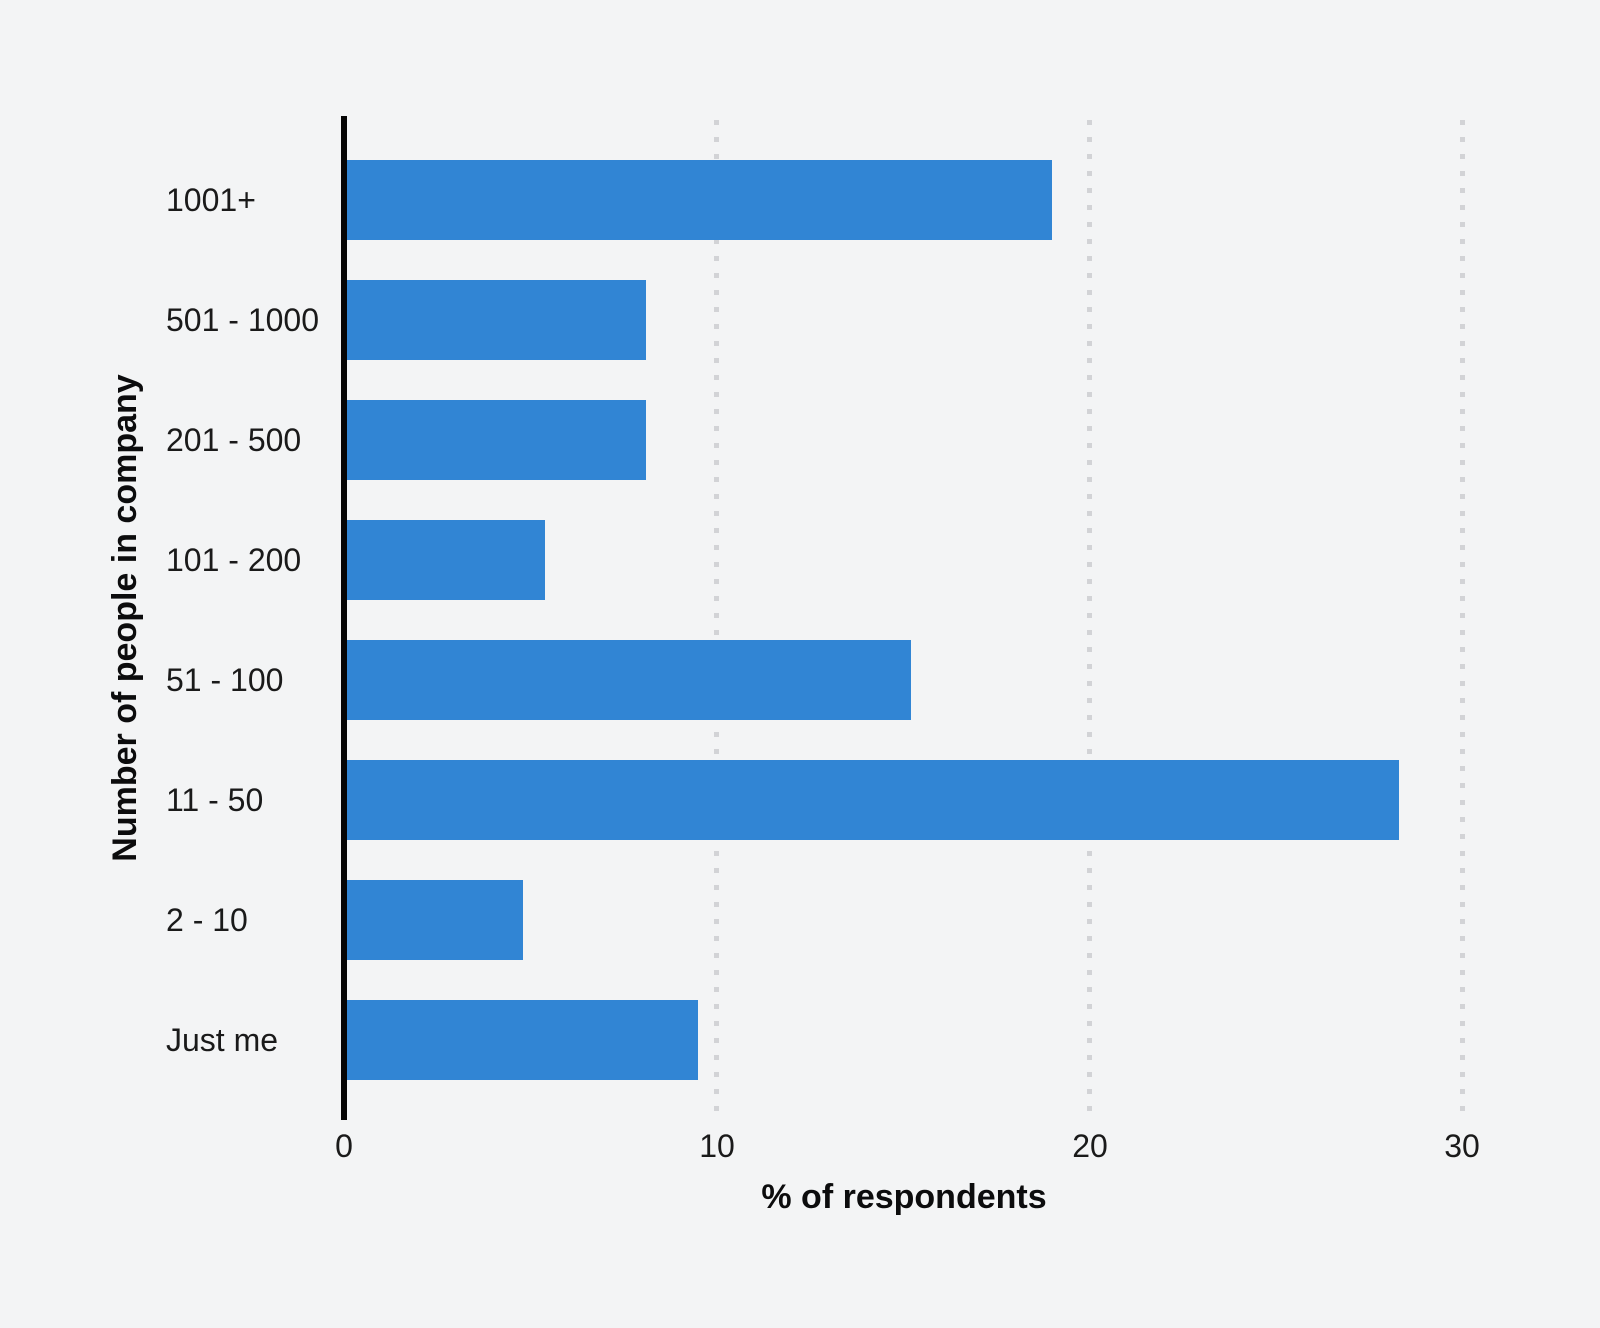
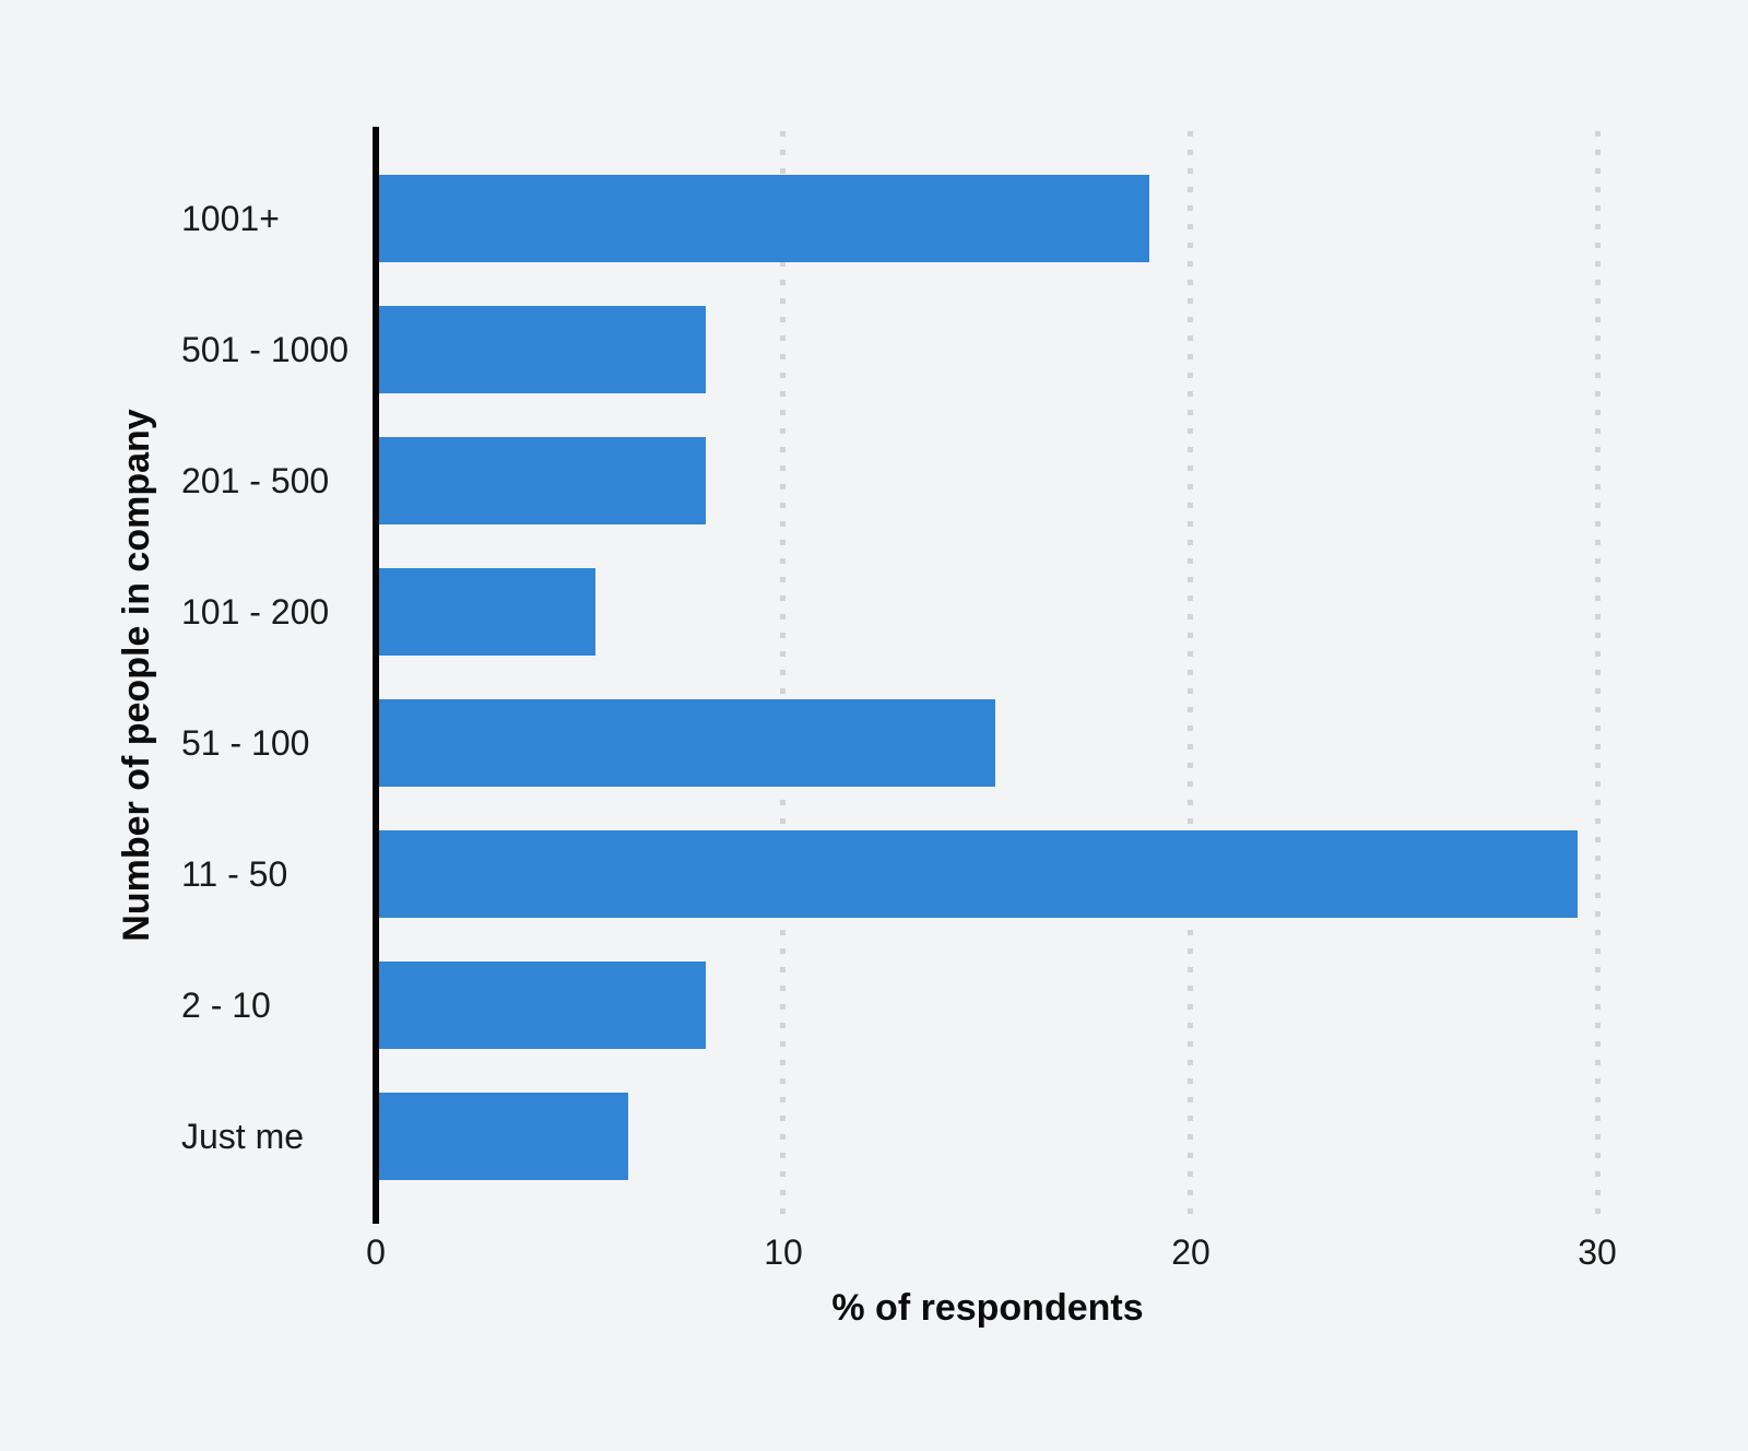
11 - 50: 28.3 -> 29.5
2 - 10: 4.8 -> 8.1
Just me: 9.5 -> 6.2
